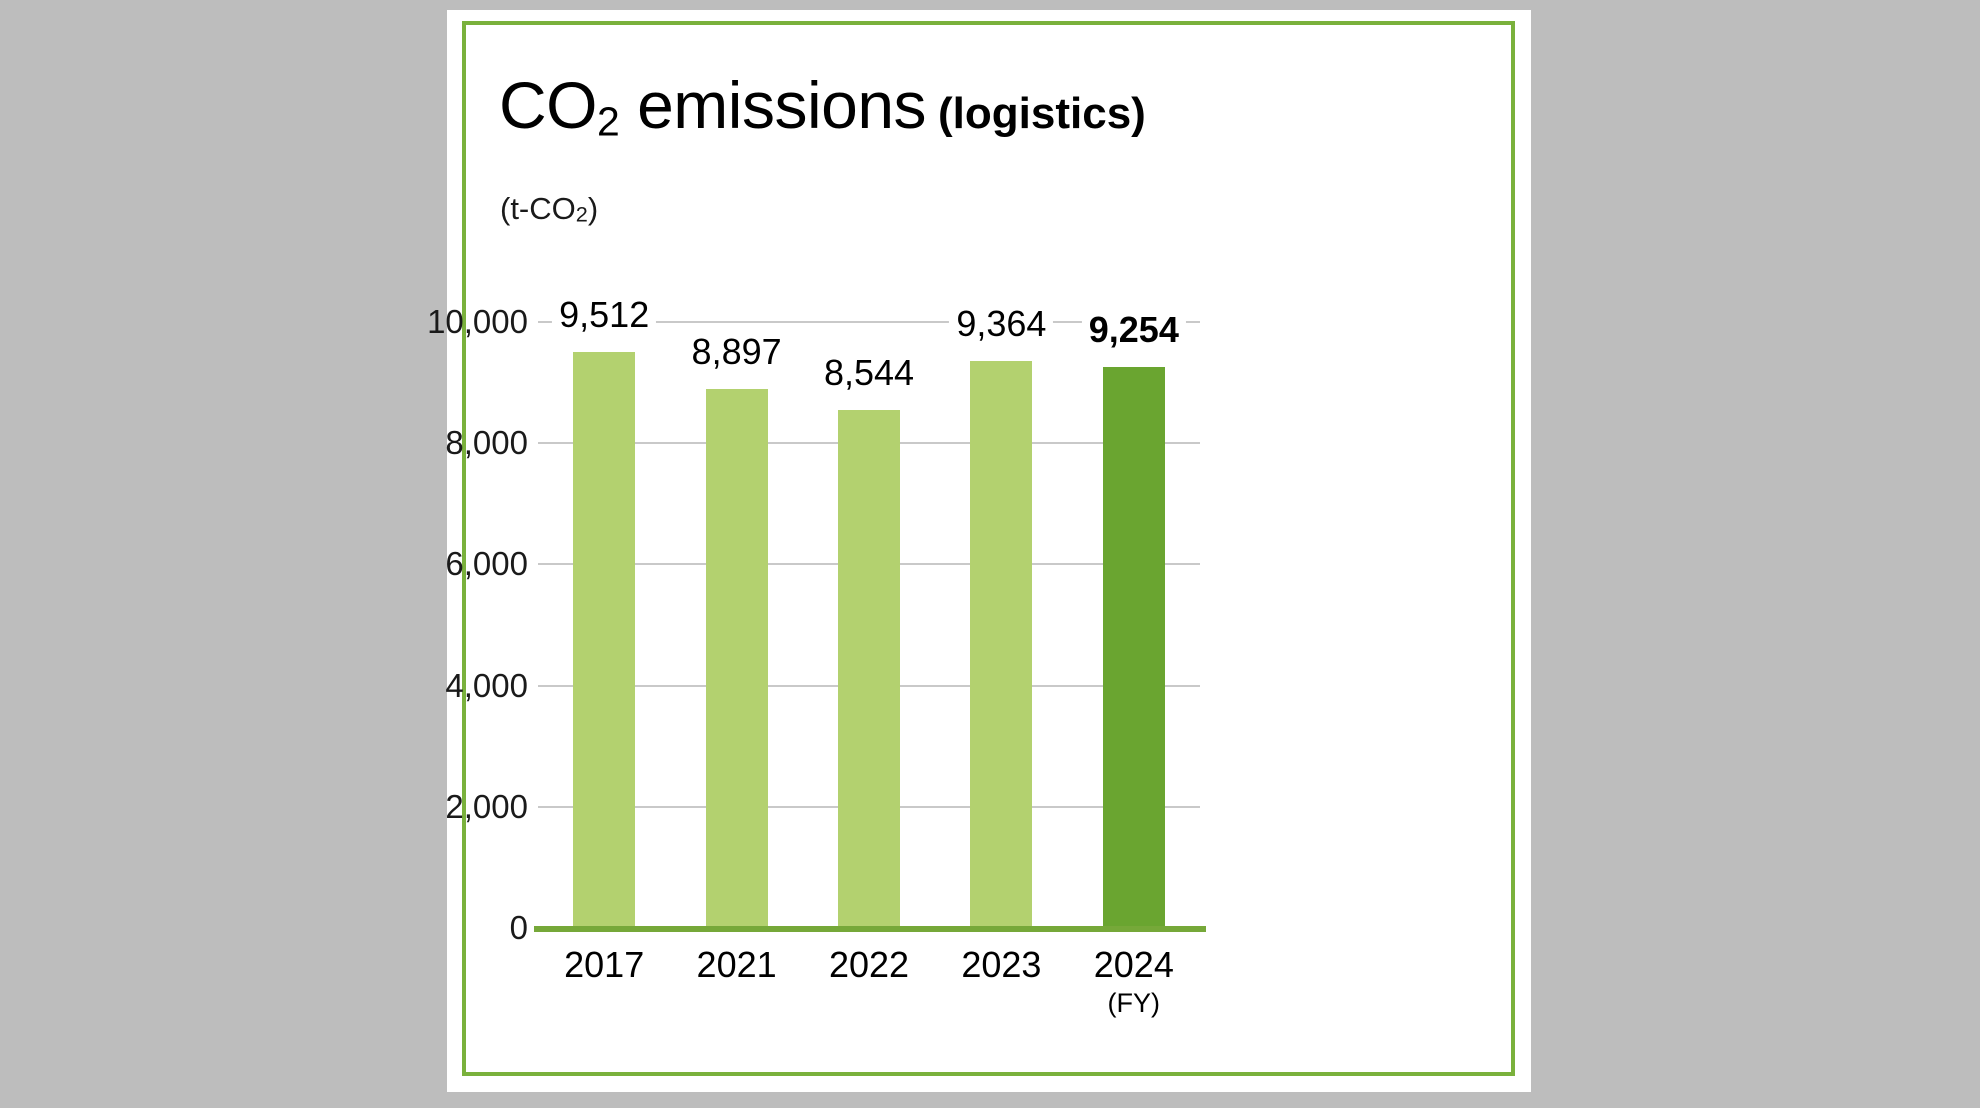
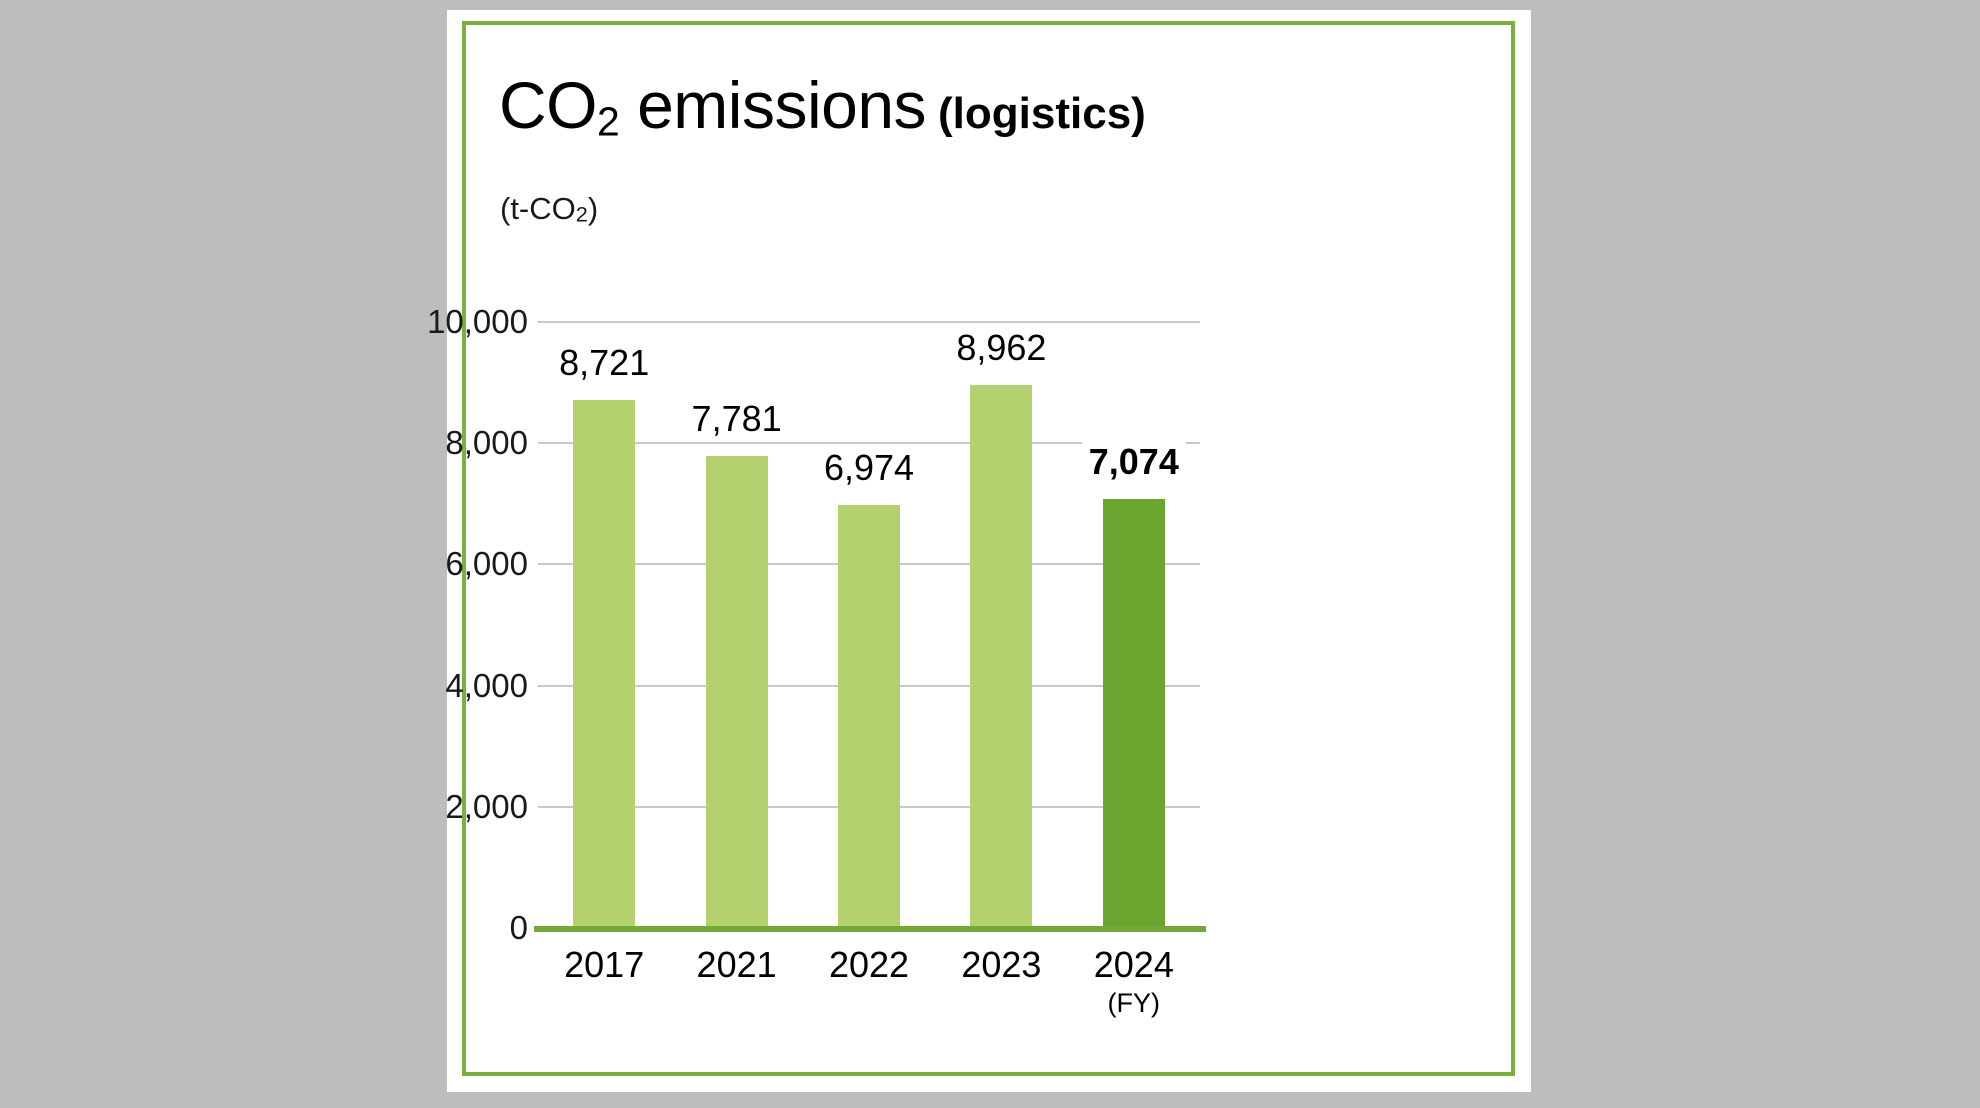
2017: 9,512 -> 8,721
2021: 8,897 -> 7,781
2022: 8,544 -> 6,974
2023: 9,364 -> 8,962
2024: 9,254 -> 7,074
